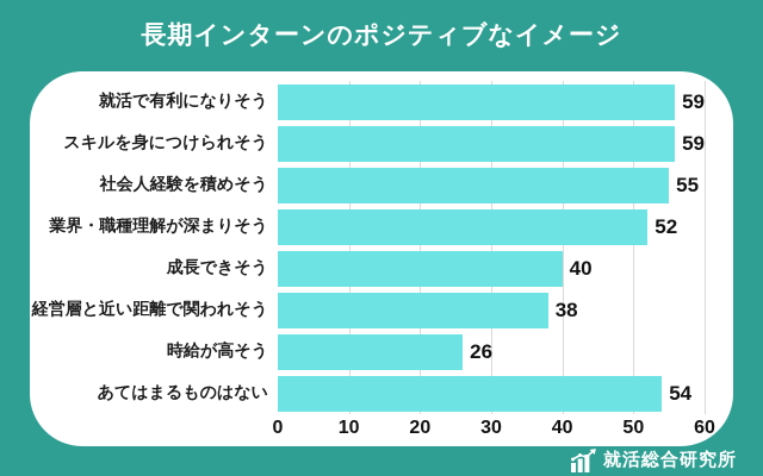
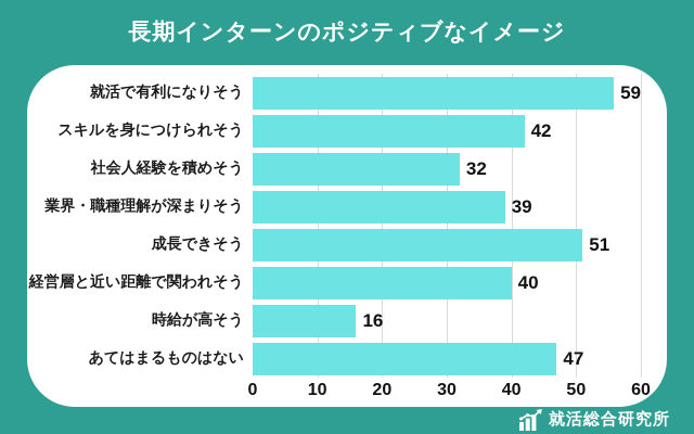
スキルを身につけられそう: 59 -> 42
社会人経験を積めそう: 55 -> 32
業界・職種理解が深まりそう: 52 -> 39
成長できそう: 40 -> 51
経営層と近い距離で関われそう: 38 -> 40
時給が高そう: 26 -> 16
あてはまるものはない: 54 -> 47
